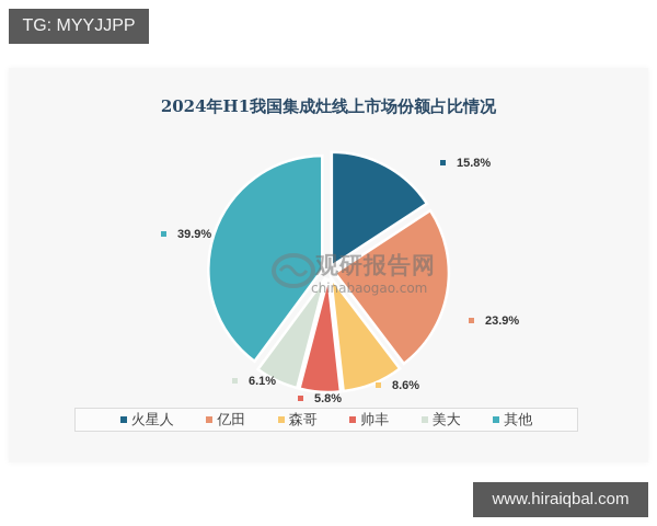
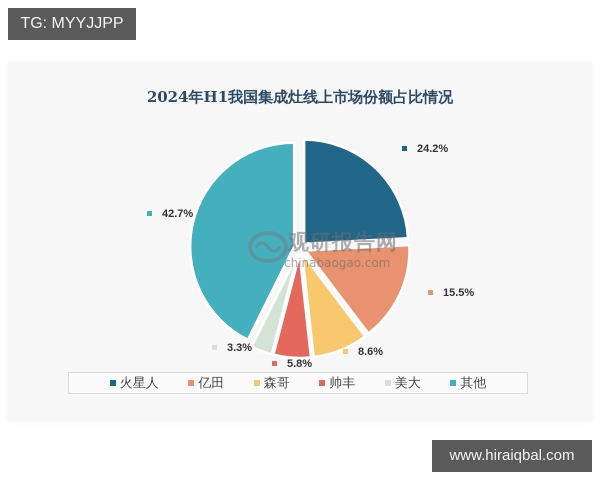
火星人: 15.8% -> 24.2%
亿田: 23.9% -> 15.5%
美大: 6.1% -> 3.3%
其他: 39.9% -> 42.7%
